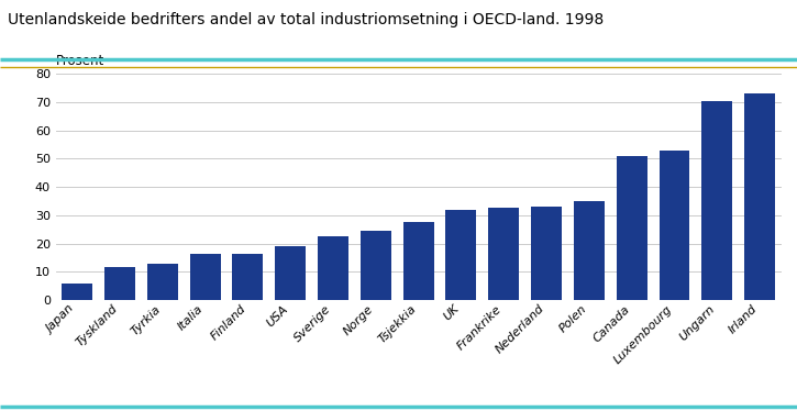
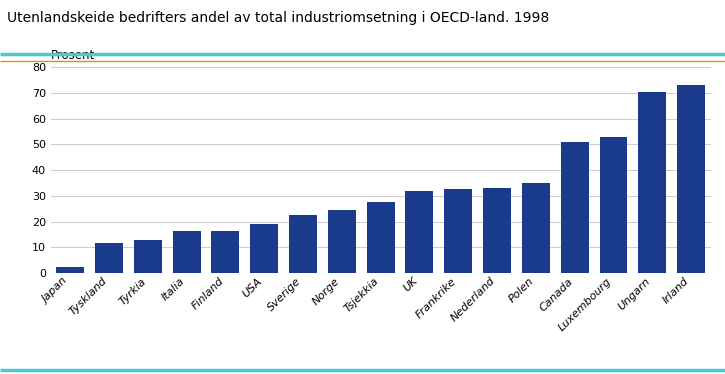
Japan: 6.0 -> 2.5
